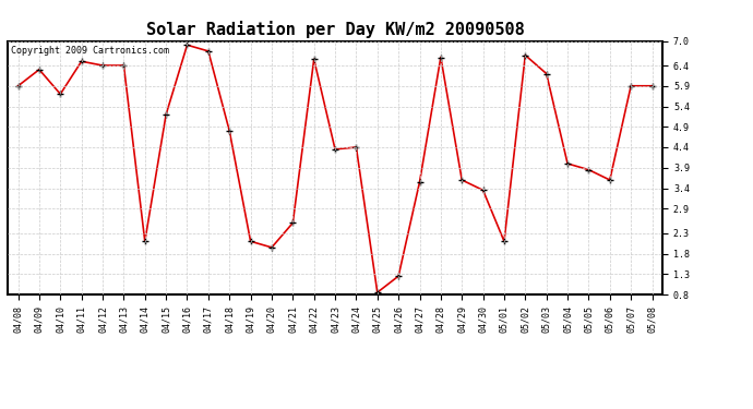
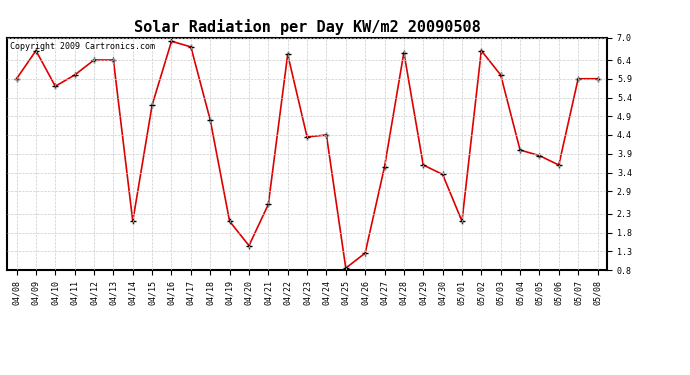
04/09: 6.30 -> 6.65
04/11: 6.50 -> 6.00
04/20: 1.95 -> 1.45
05/03: 6.20 -> 6.00
